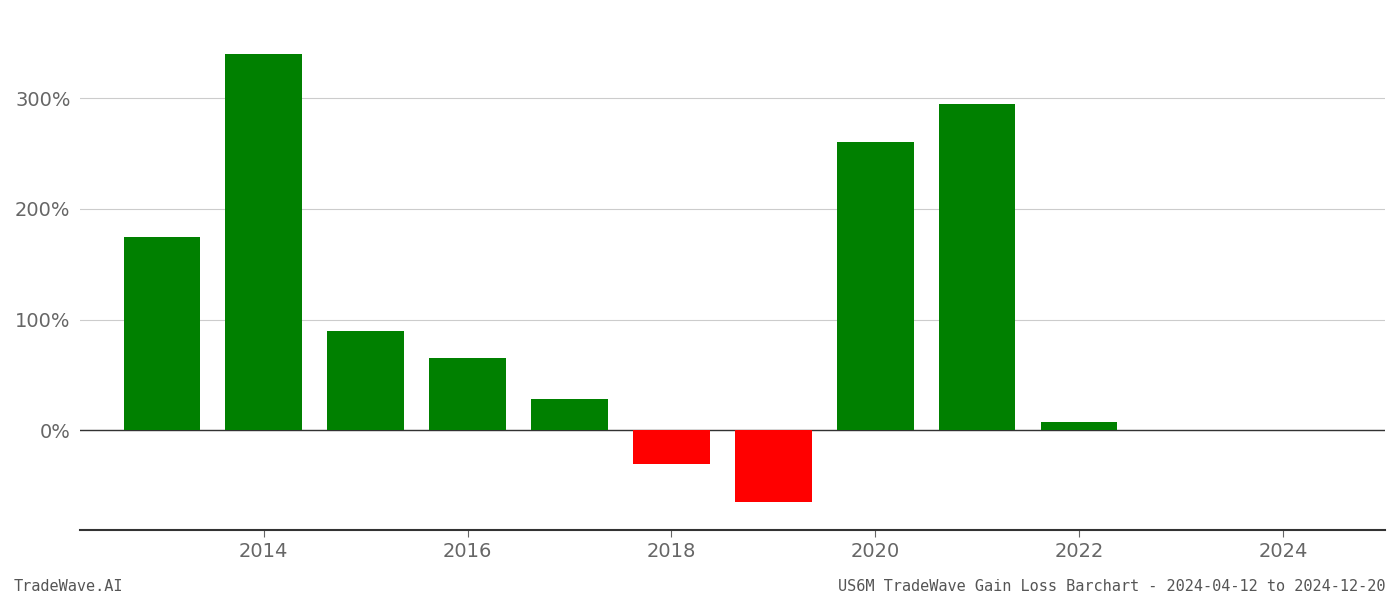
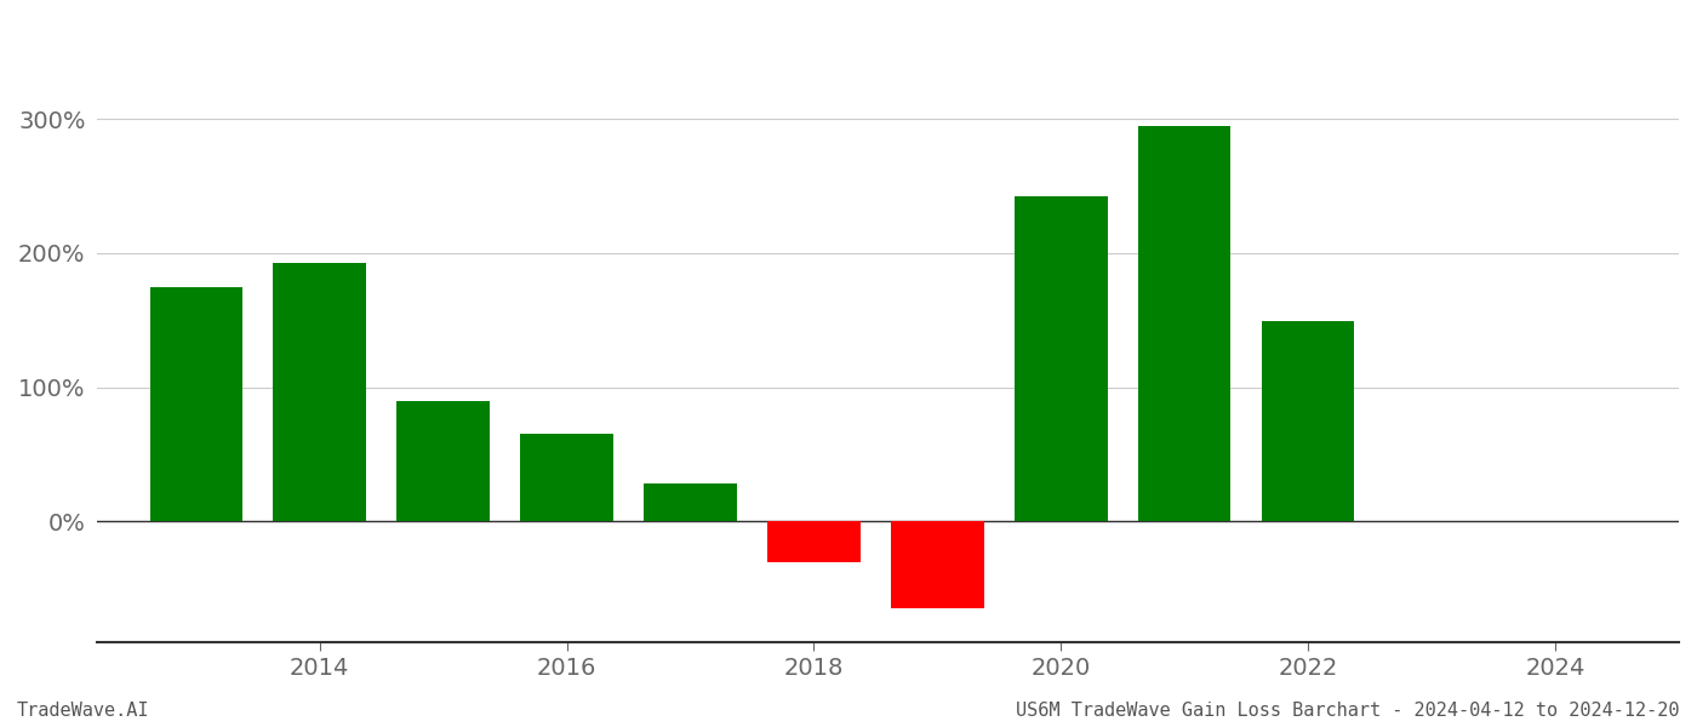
2014: 340% -> 193%
2020: 260% -> 242%
2022: 8% -> 149%
